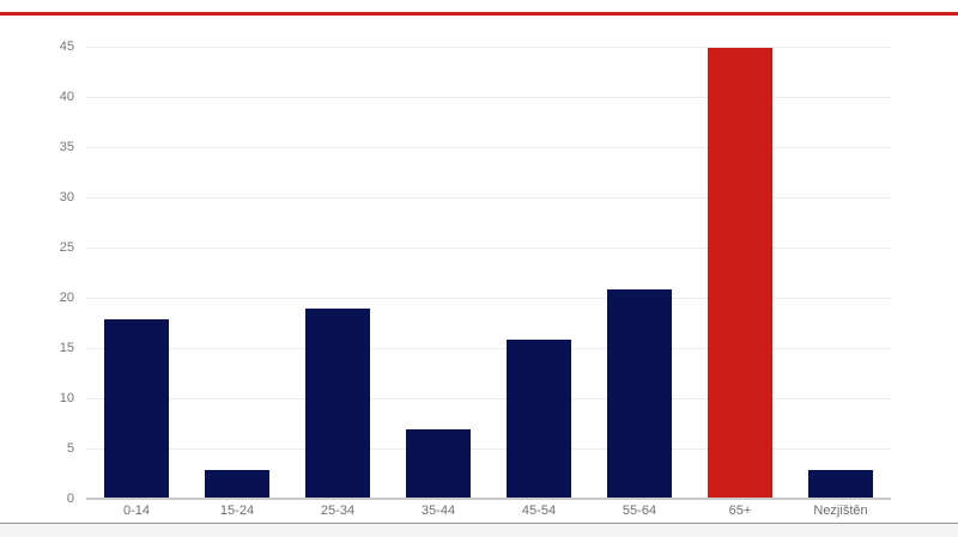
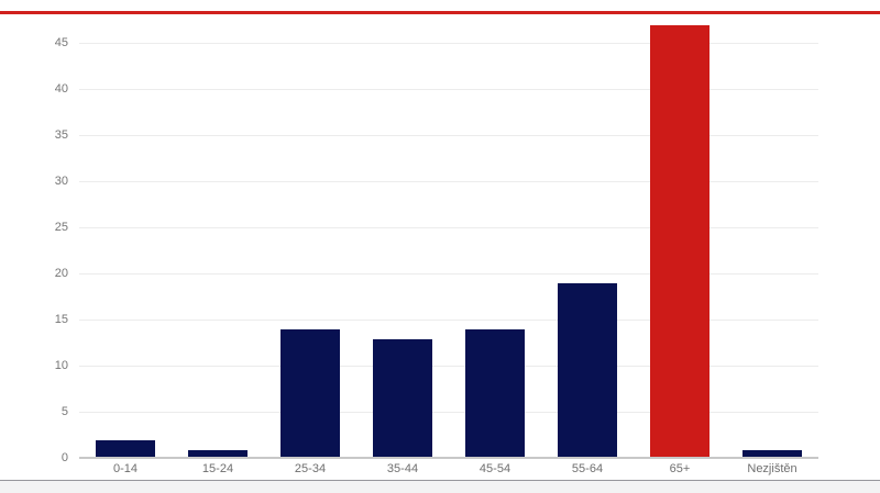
0-14: 18 -> 2
15-24: 3 -> 1
25-34: 19 -> 14
35-44: 7 -> 13
45-54: 16 -> 14
55-64: 21 -> 19
65+: 45 -> 47
Nezjištěn: 3 -> 1
